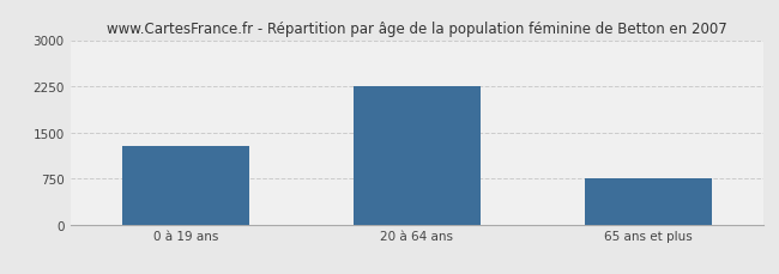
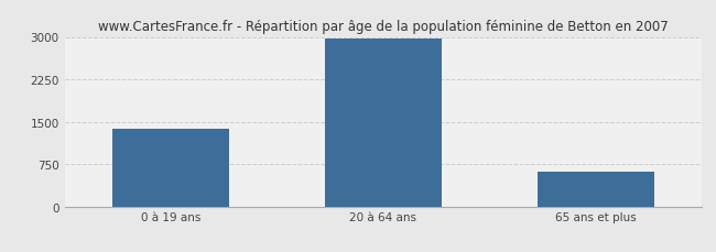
0 à 19 ans: 1280 -> 1380
20 à 64 ans: 2260 -> 2970
65 ans et plus: 760 -> 620
